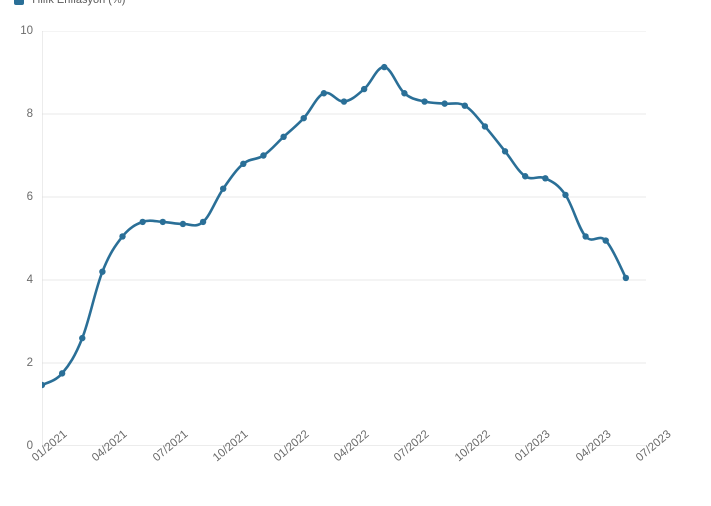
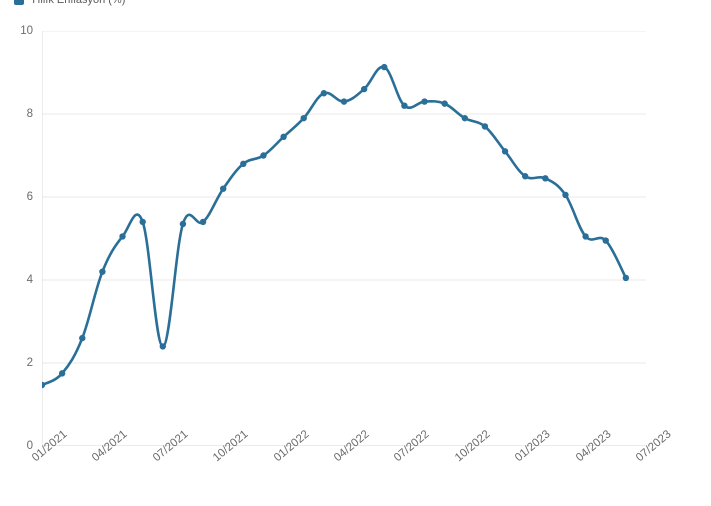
07/2021: 5.4 -> 2.4
07/2022: 8.5 -> 8.2
10/2022: 8.2 -> 7.9
